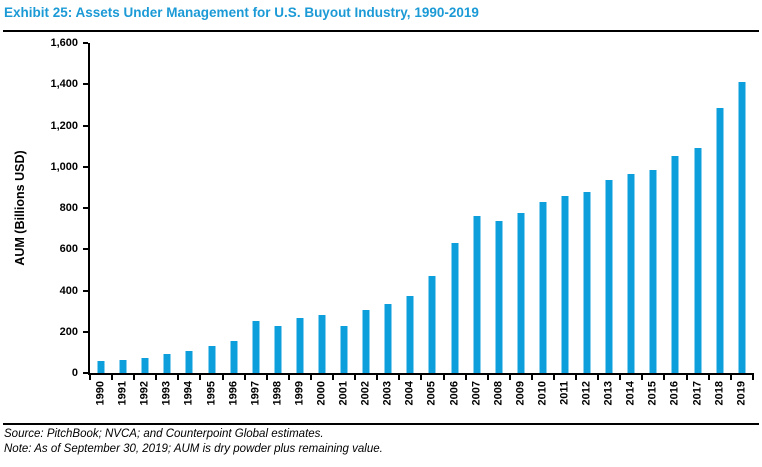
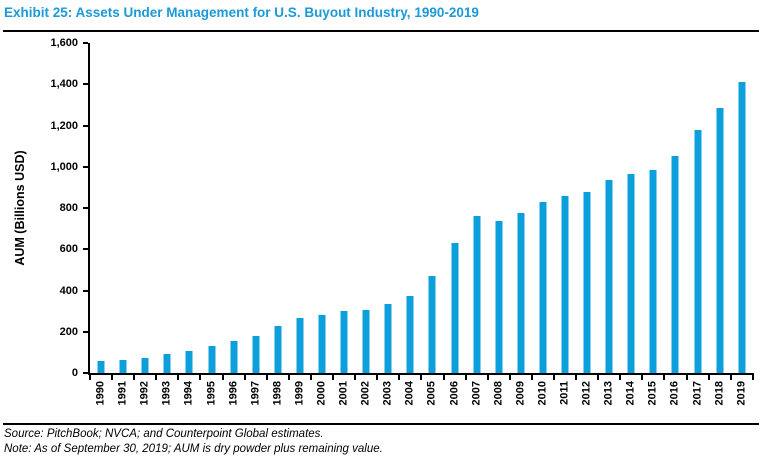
1997: 250 -> 180
2001: 230 -> 300
2017: 1090 -> 1180
